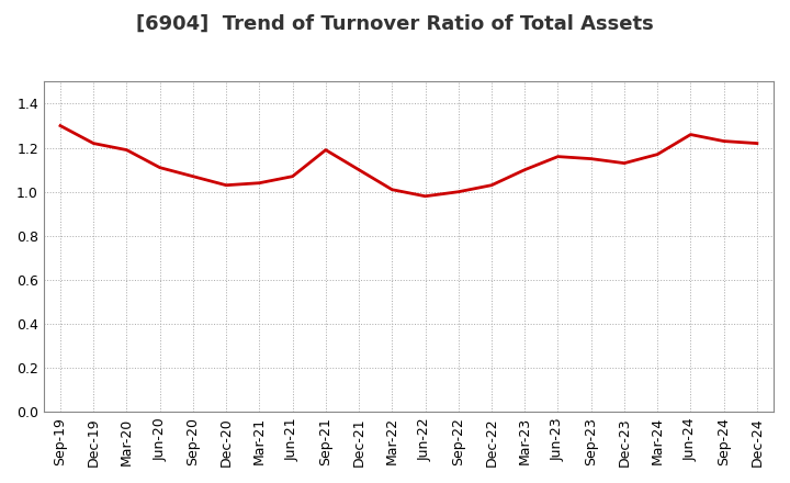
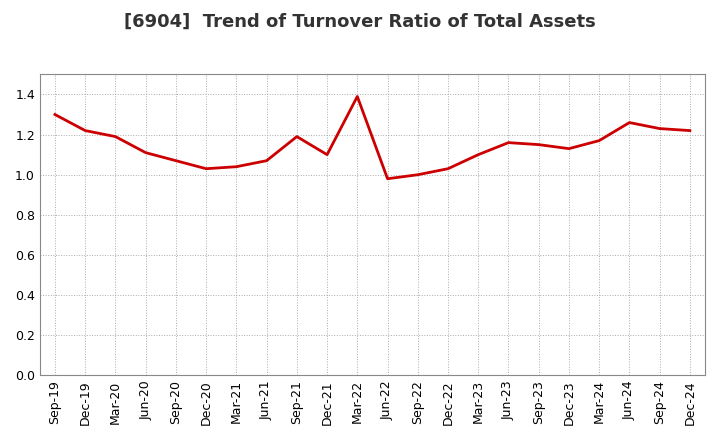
Mar-22: 1.01 -> 1.39
